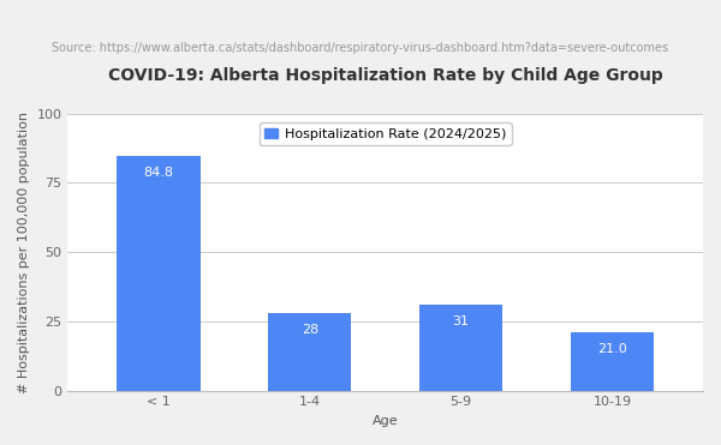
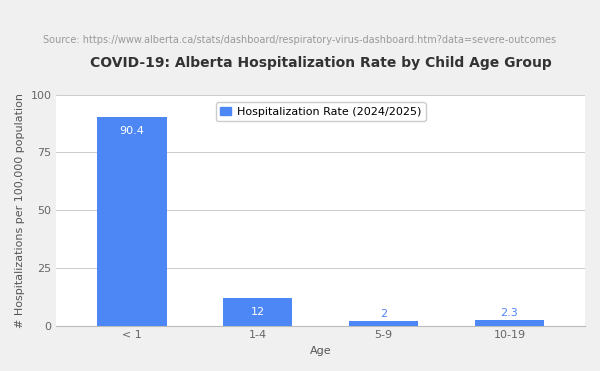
< 1: 84.8 -> 90.4
1-4: 28 -> 12
5-9: 31 -> 2
10-19: 21.0 -> 2.3
